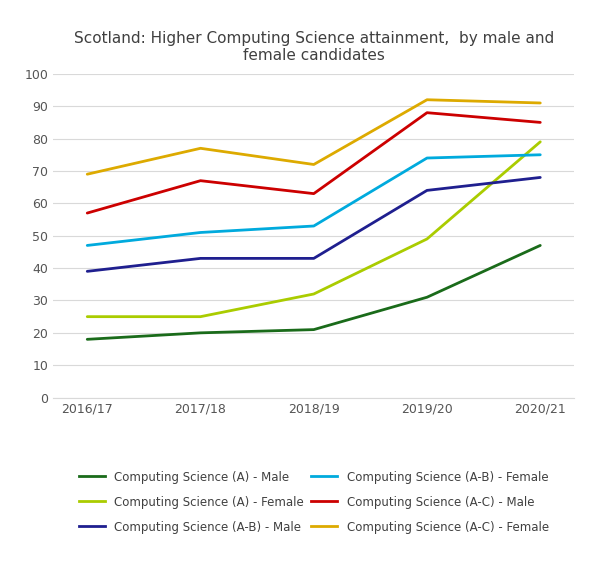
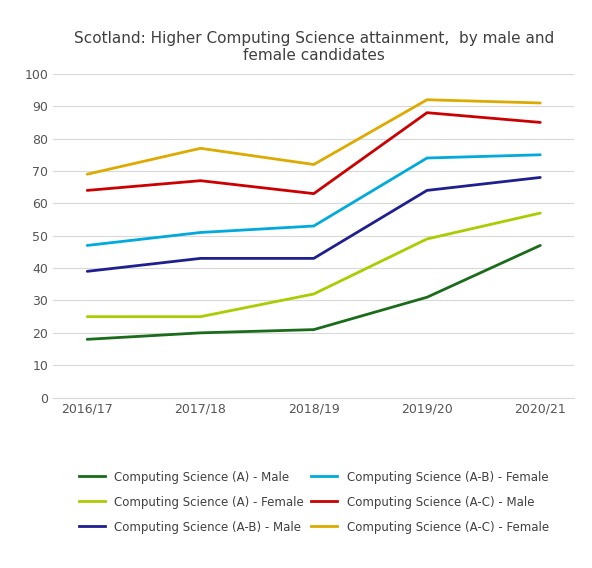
Computing Science (A-C) - Male/2016/17: 57 -> 64
Computing Science (A) - Female/2020/21: 79 -> 57
